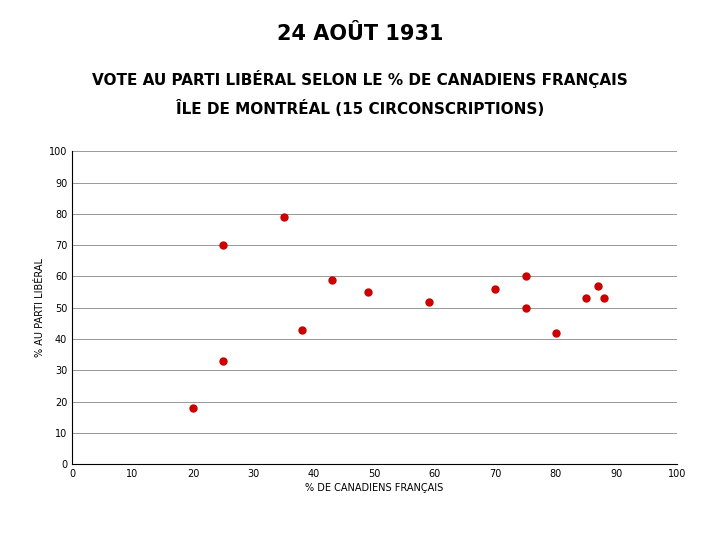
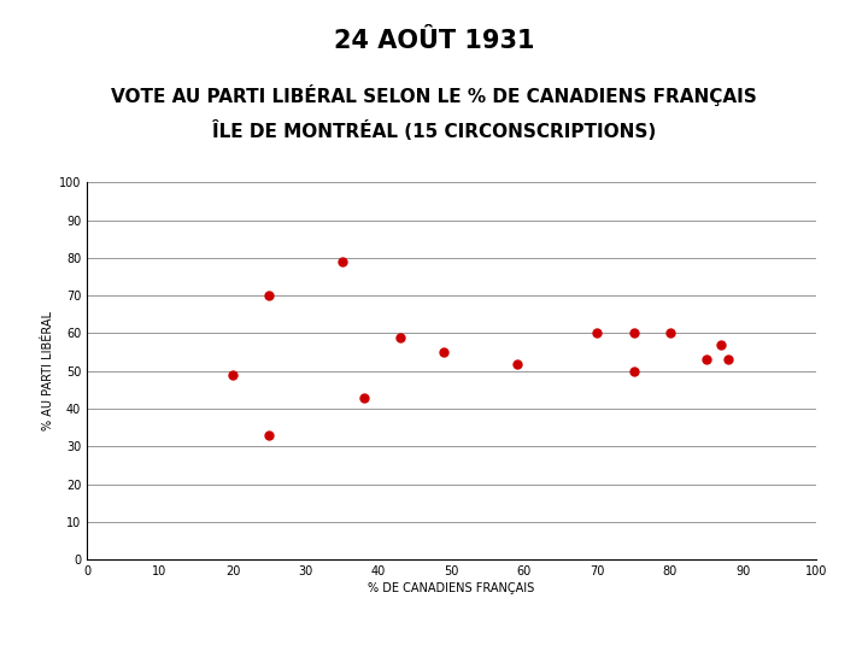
20: 18 -> 49
70: 56 -> 60
80: 42 -> 60
